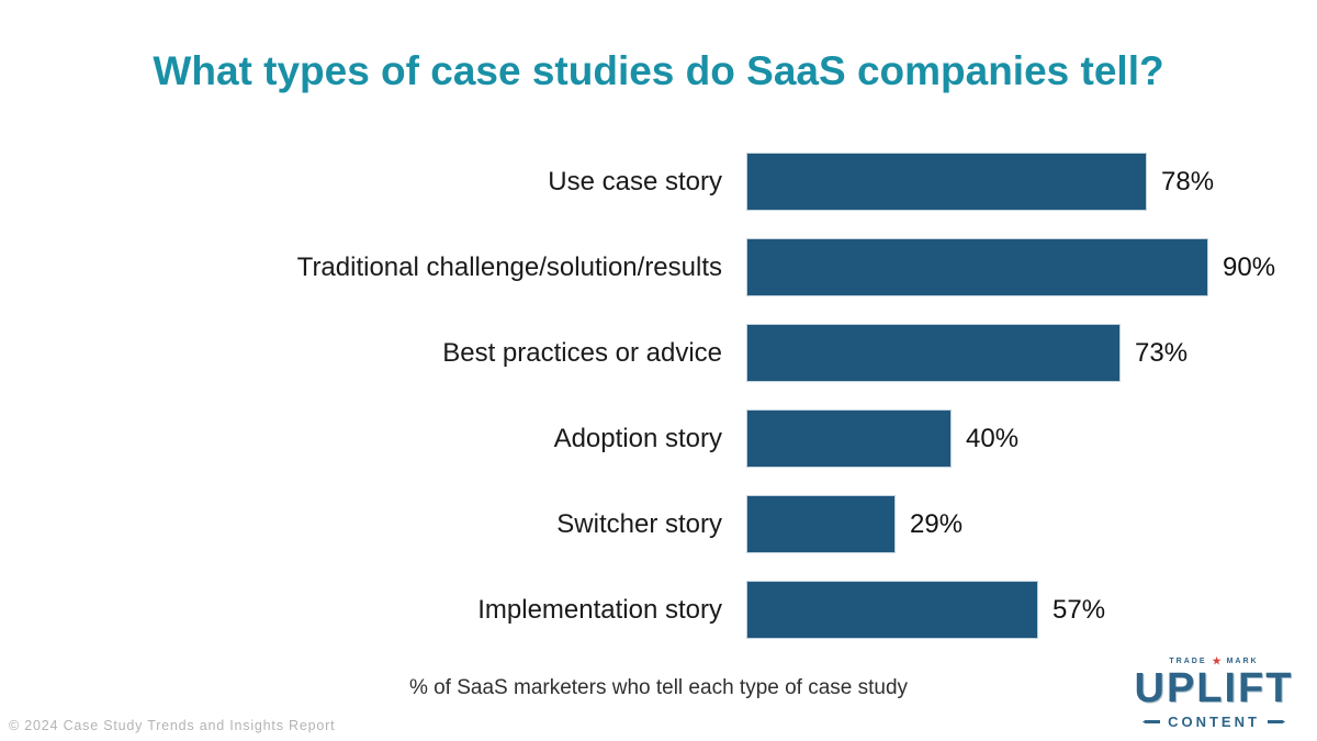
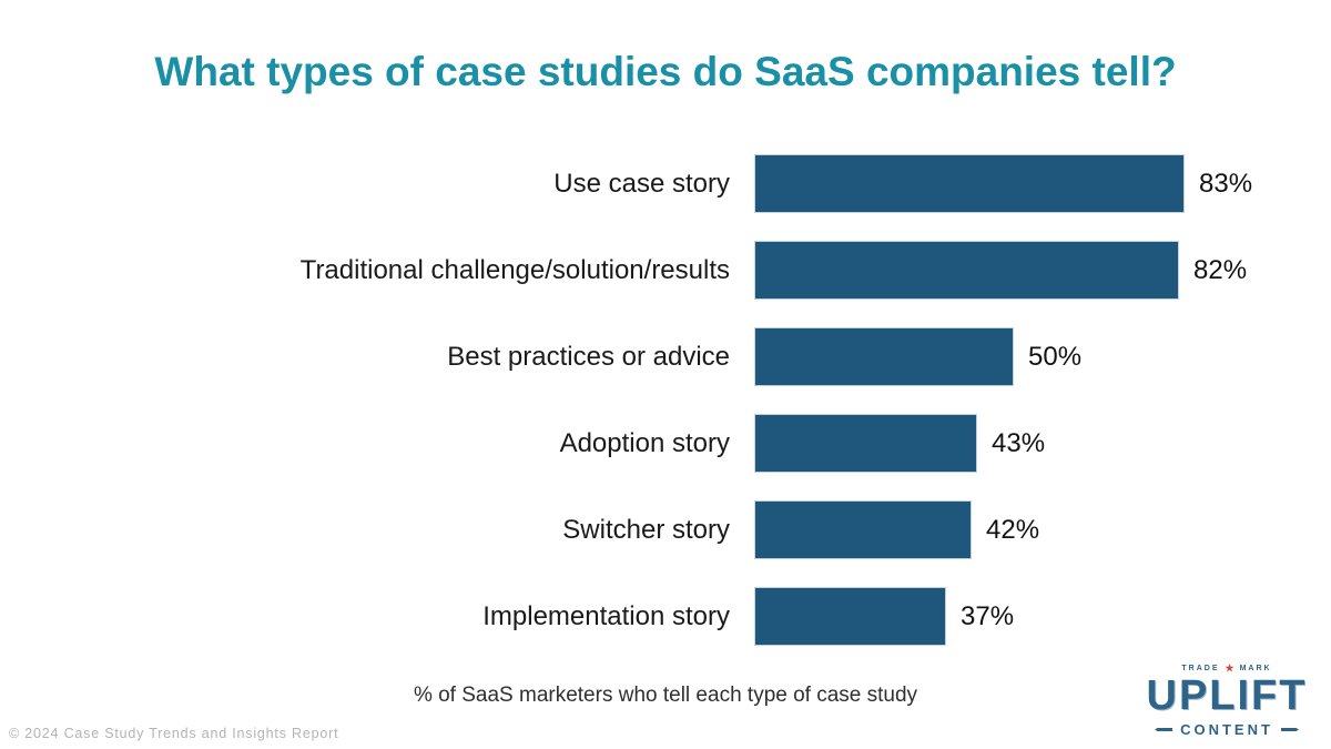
Use case story: 78% -> 83%
Traditional challenge/solution/results: 90% -> 82%
Best practices or advice: 73% -> 50%
Adoption story: 40% -> 43%
Switcher story: 29% -> 42%
Implementation story: 57% -> 37%
